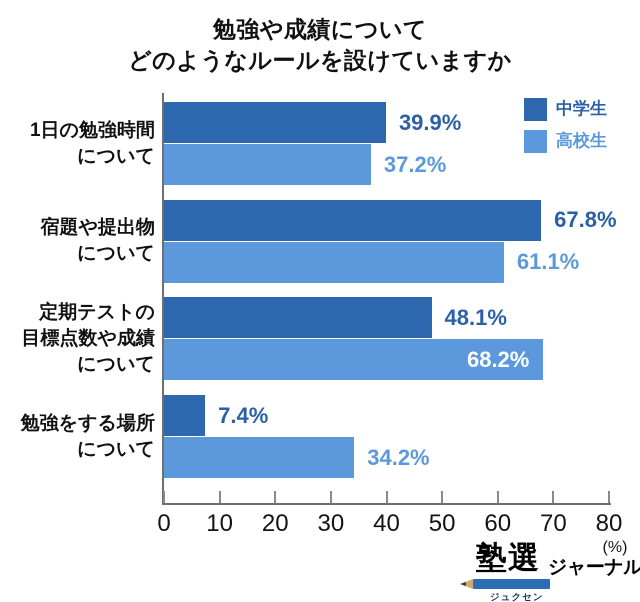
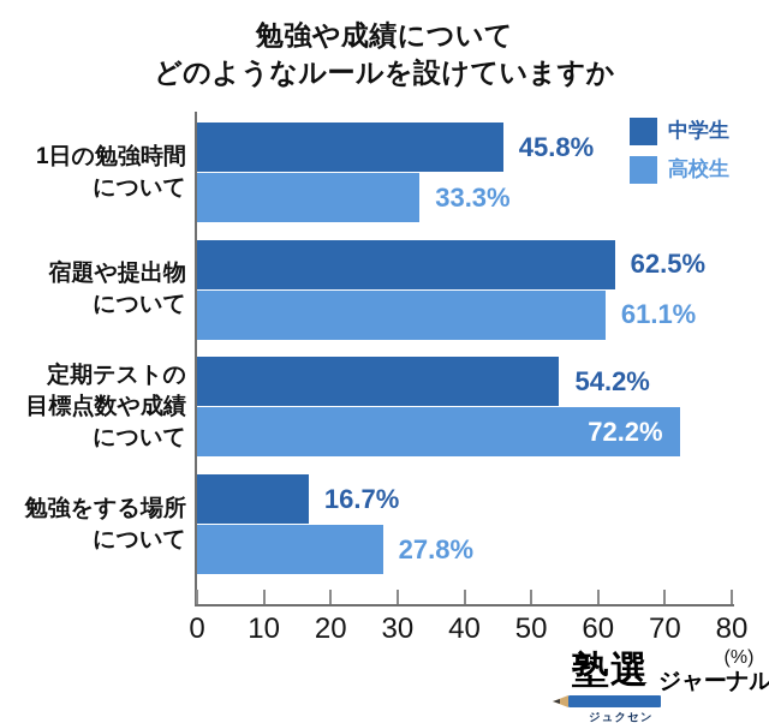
中学生/1日の勉強時間 について: 39.9% -> 45.8%
高校生/1日の勉強時間 について: 37.2% -> 33.3%
中学生/宿題や提出物 について: 67.8% -> 62.5%
中学生/定期テストの 目標点数や成績 について: 48.1% -> 54.2%
高校生/定期テストの 目標点数や成績 について: 68.2% -> 72.2%
中学生/勉強をする場所 について: 7.4% -> 16.7%
高校生/勉強をする場所 について: 34.2% -> 27.8%
